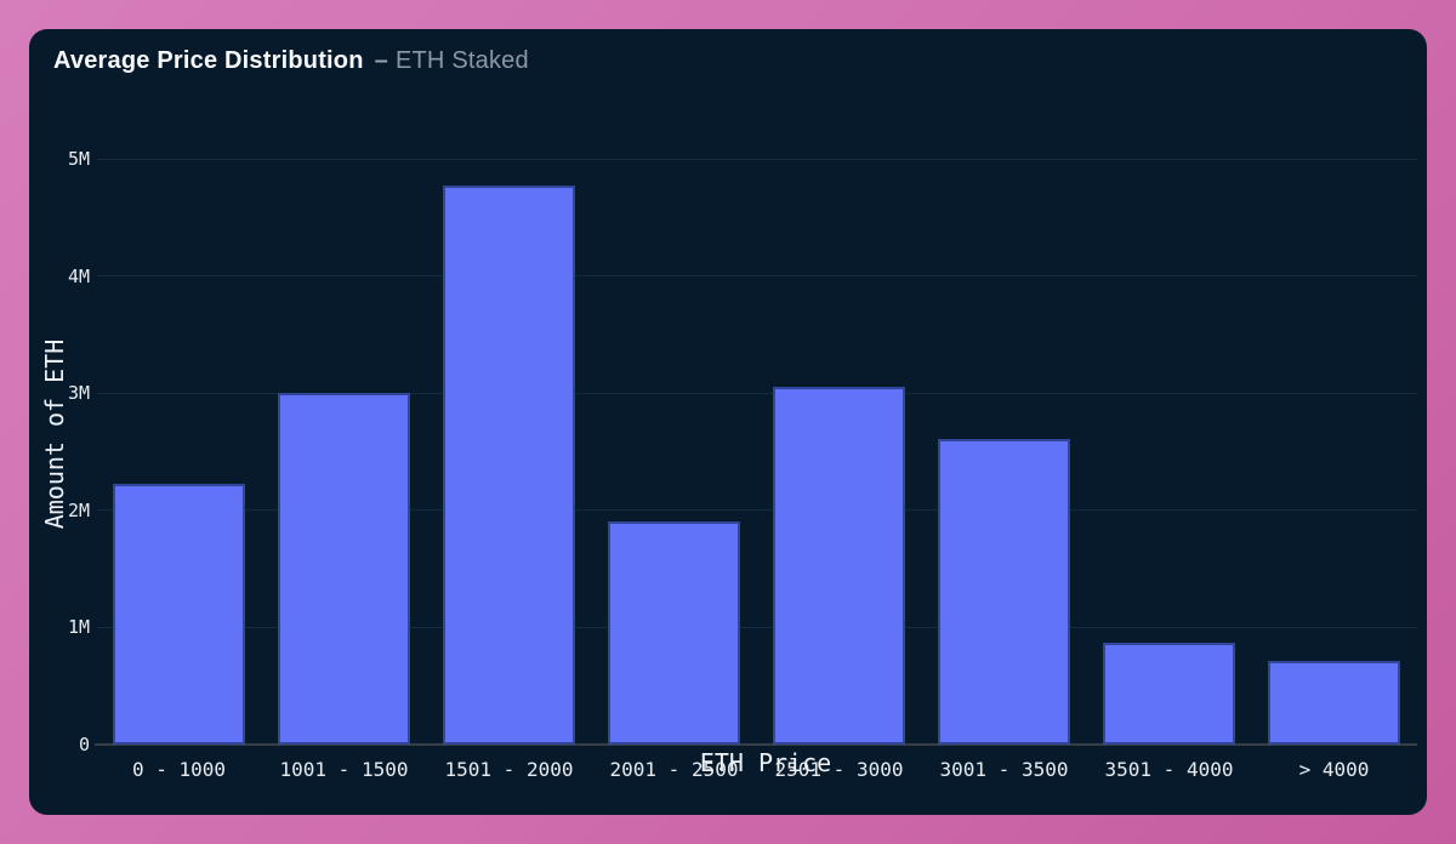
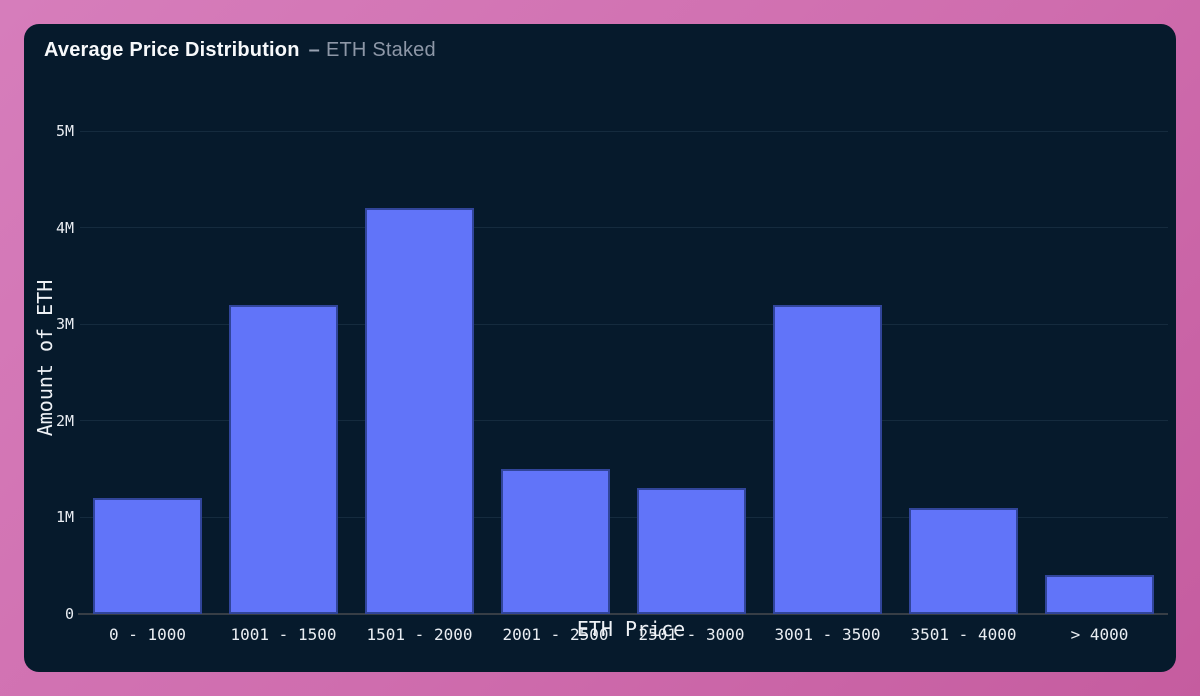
0 - 1000: 2.2M -> 1.2M
1001 - 1500: 3.0M -> 3.2M
1501 - 2000: 4.8M -> 4.2M
2001 - 2500: 1.9M -> 1.5M
2501 - 3000: 3.0M -> 1.3M
3001 - 3500: 2.6M -> 3.2M
3501 - 4000: 0.9M -> 1.1M
> 4000: 0.7M -> 0.4M
